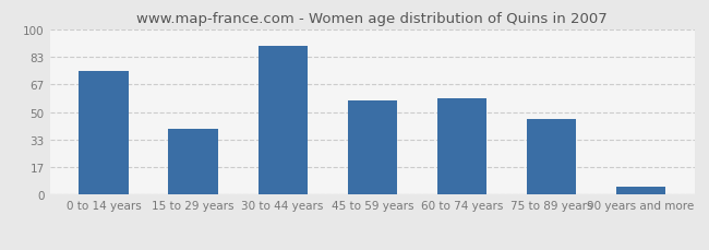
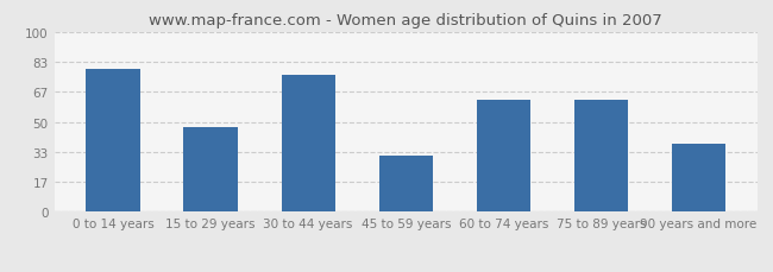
0 to 14 years: 75 -> 79
15 to 29 years: 40 -> 47
30 to 44 years: 90 -> 76
45 to 59 years: 57 -> 31
60 to 74 years: 58 -> 62
75 to 89 years: 46 -> 62
90 years and more: 5 -> 38
